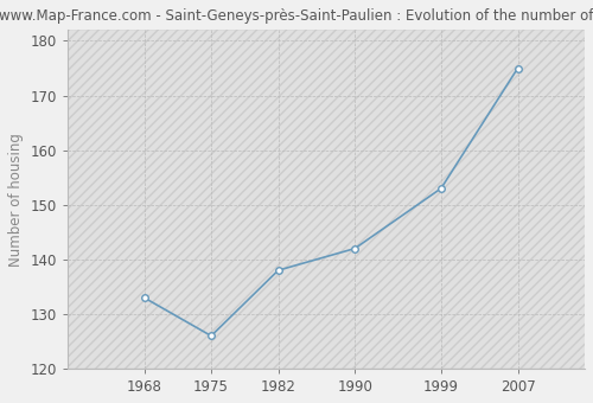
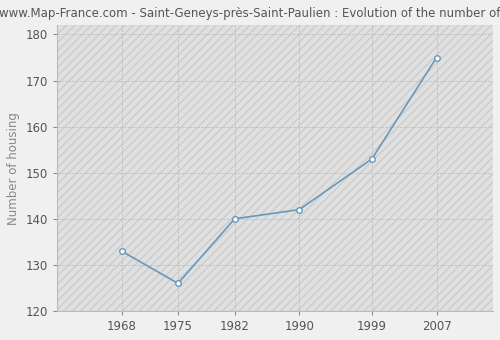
1982: 138 -> 140
